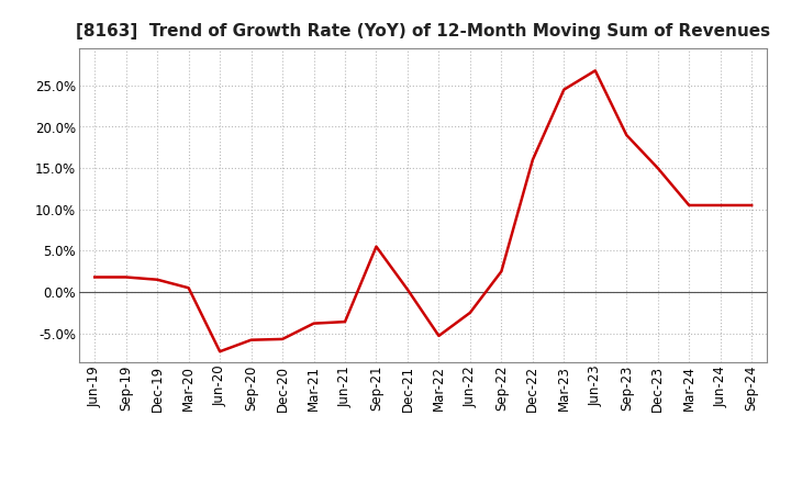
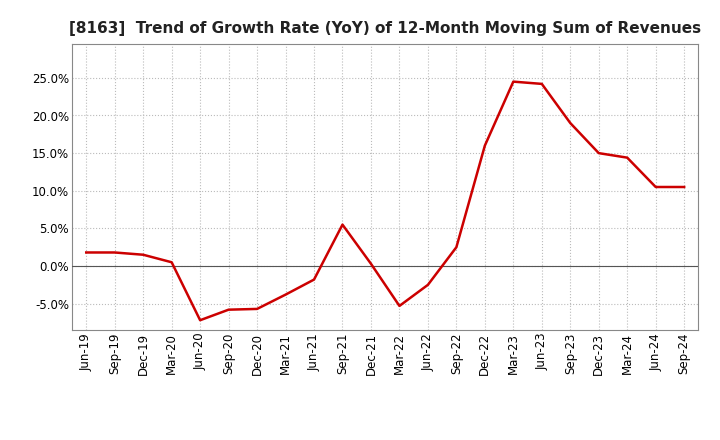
Jun-21: -3.6% -> -1.8%
Jun-23: 26.8% -> 24.2%
Mar-24: 10.5% -> 14.4%
